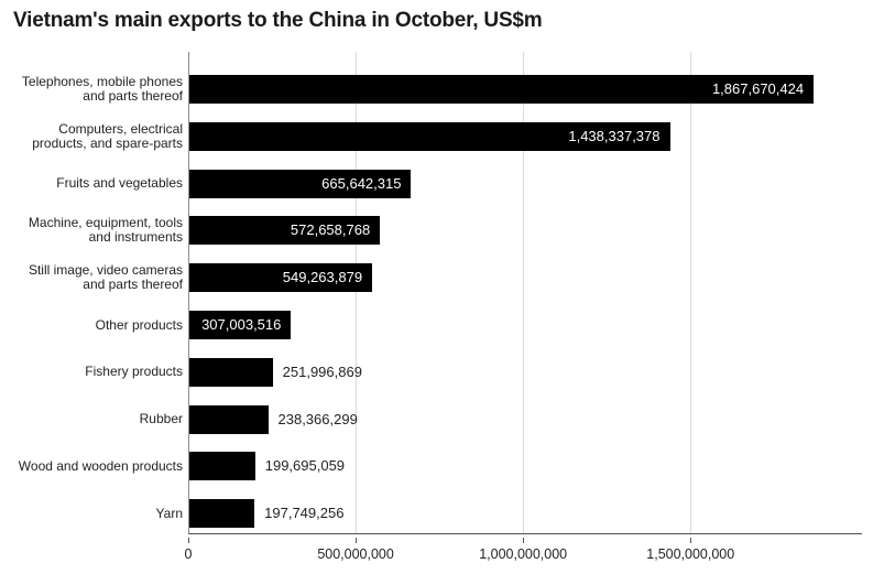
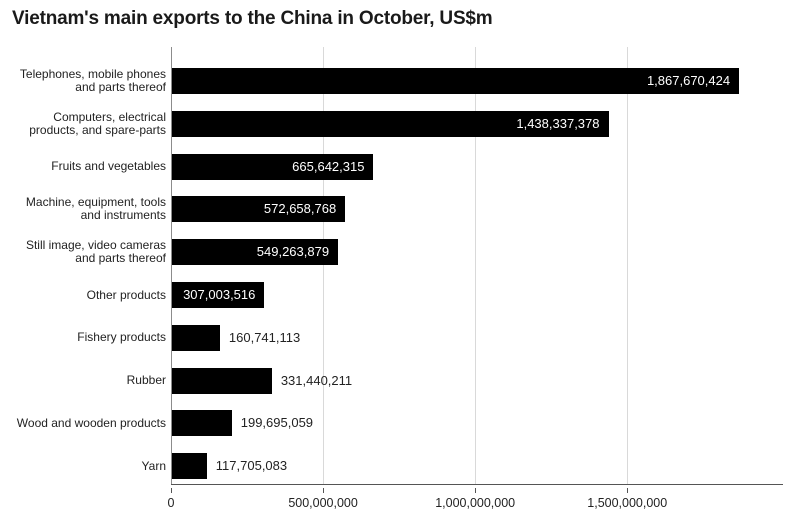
Fishery products: 251,996,869 -> 160,741,113
Rubber: 238,366,299 -> 331,440,211
Yarn: 197,749,256 -> 117,705,083
